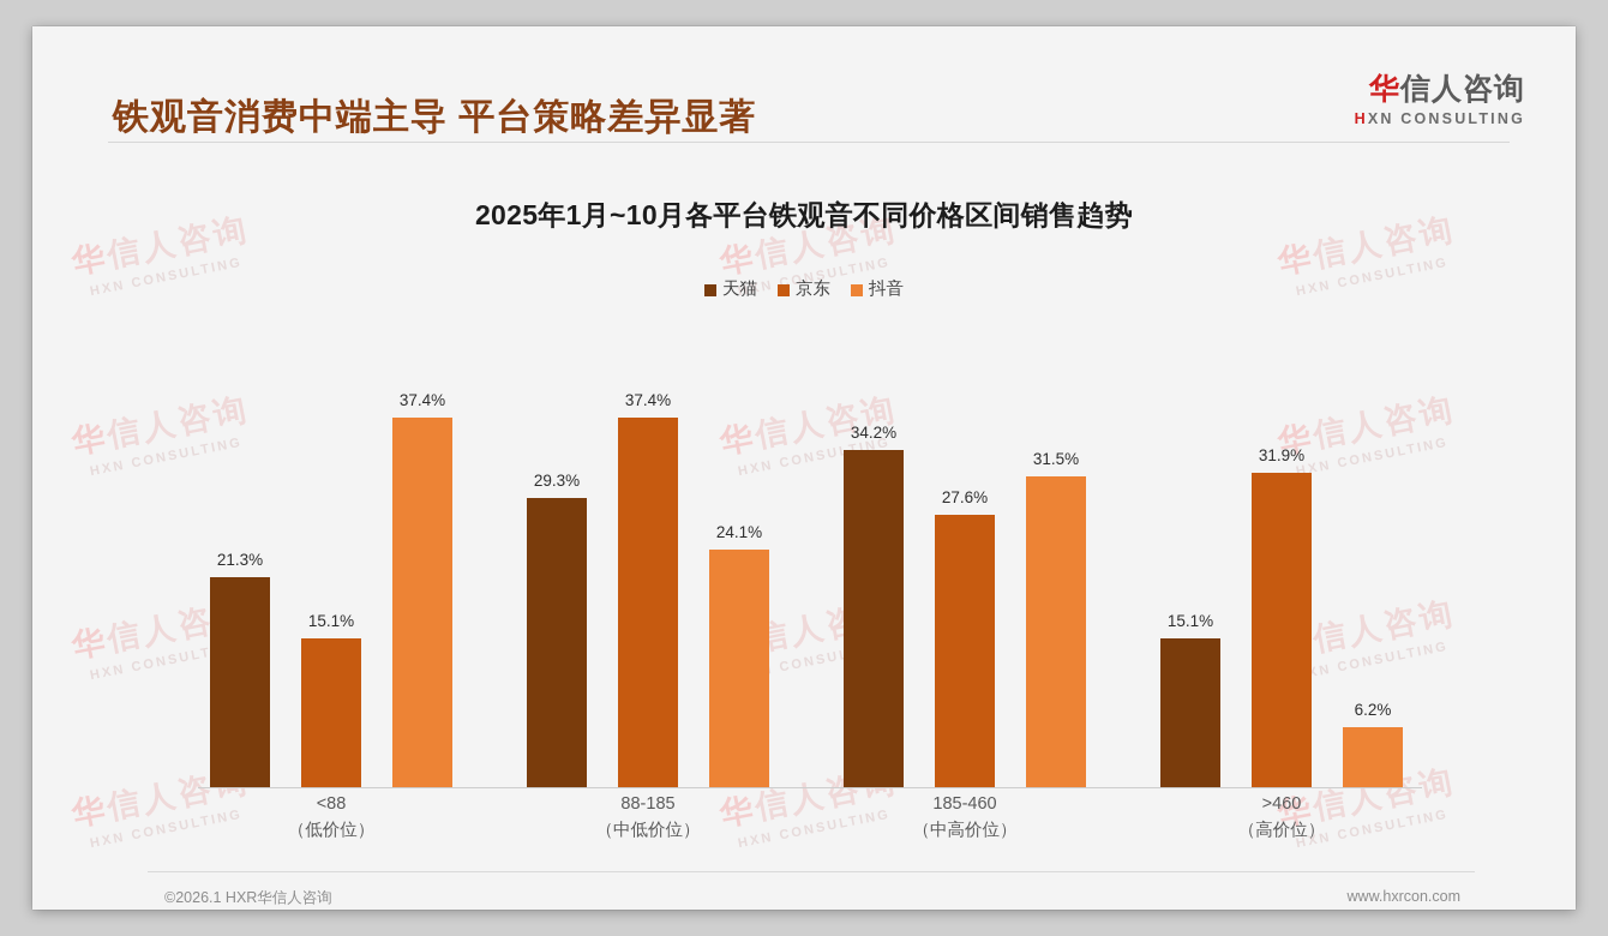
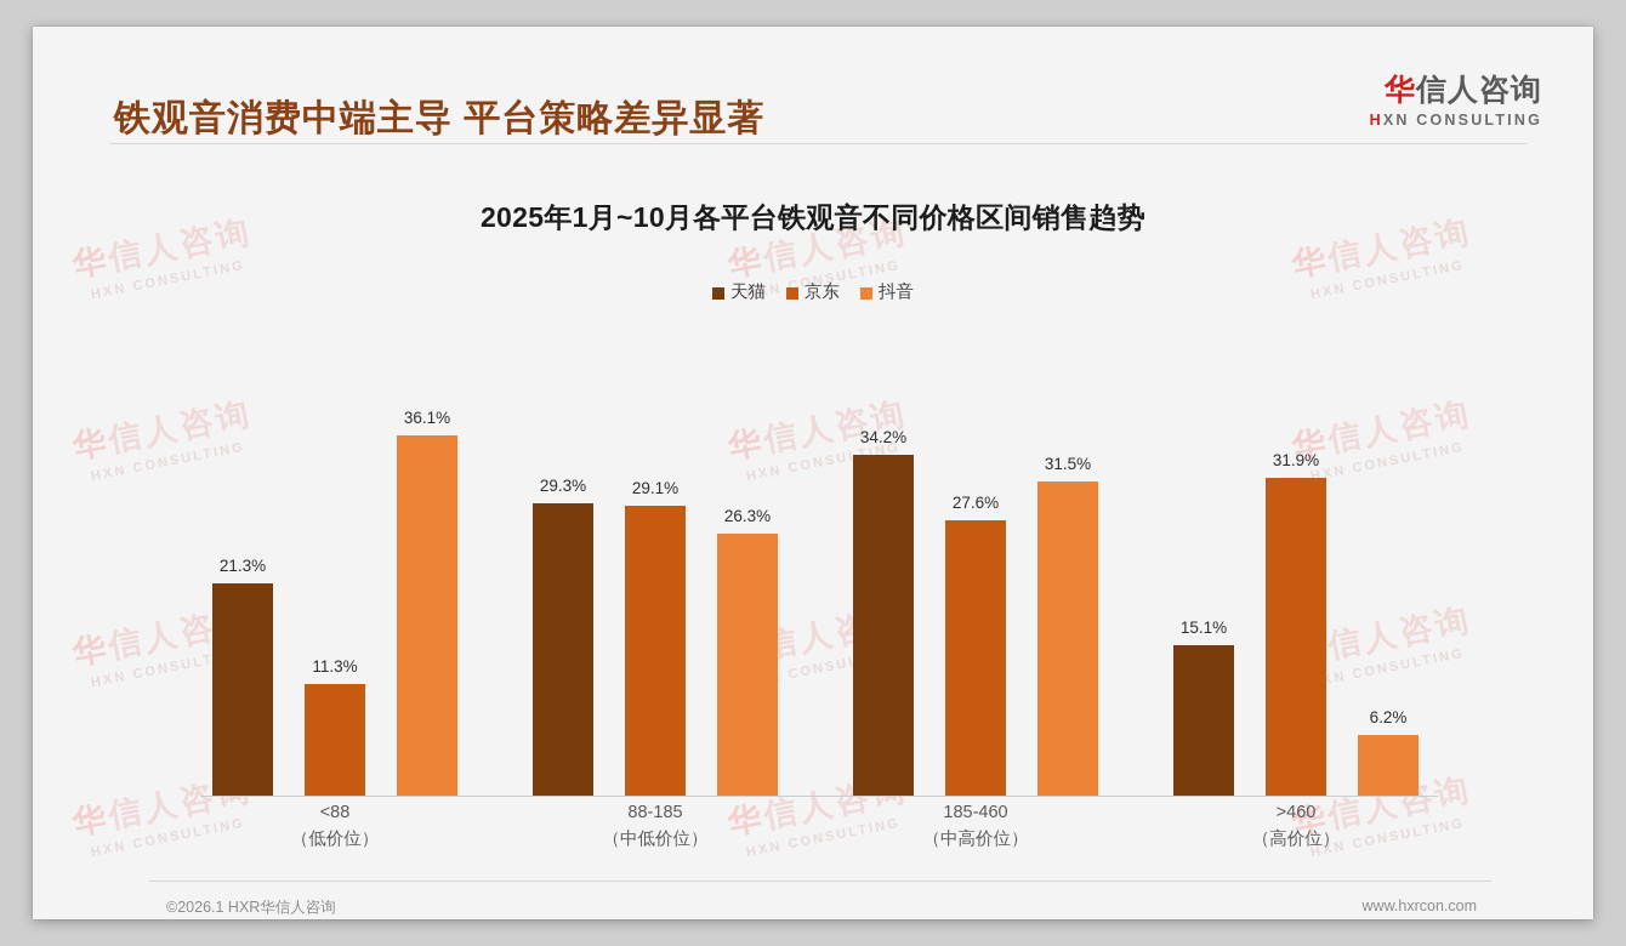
京东/<88: 15.1% -> 11.3%
抖音/<88: 37.4% -> 36.1%
京东/88-185: 37.4% -> 29.1%
抖音/88-185: 24.1% -> 26.3%
